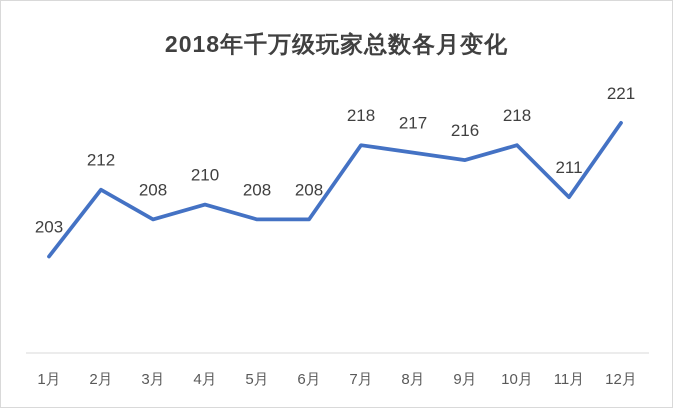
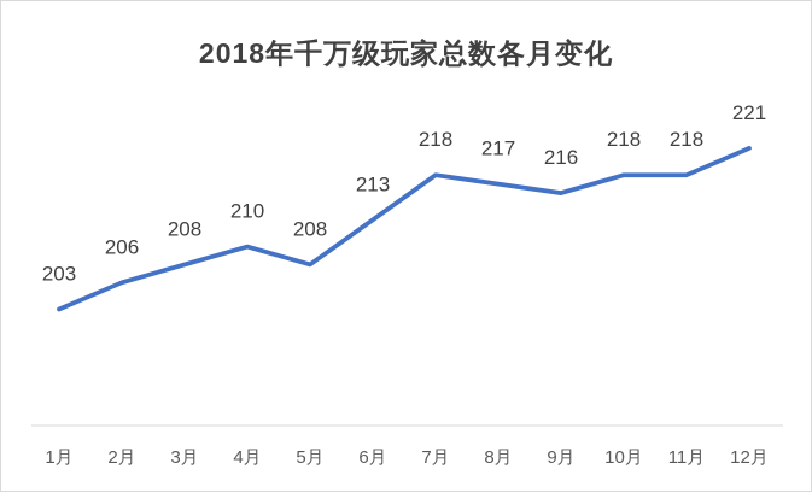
2月: 212 -> 206
6月: 208 -> 213
11月: 211 -> 218
